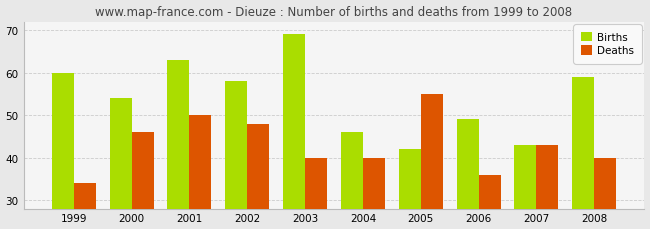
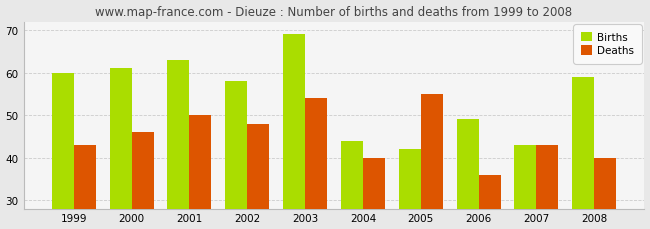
Deaths/1999: 34 -> 43
Births/2000: 54 -> 61
Deaths/2003: 40 -> 54
Births/2004: 46 -> 44
